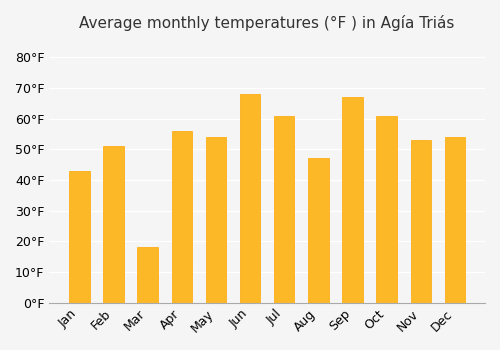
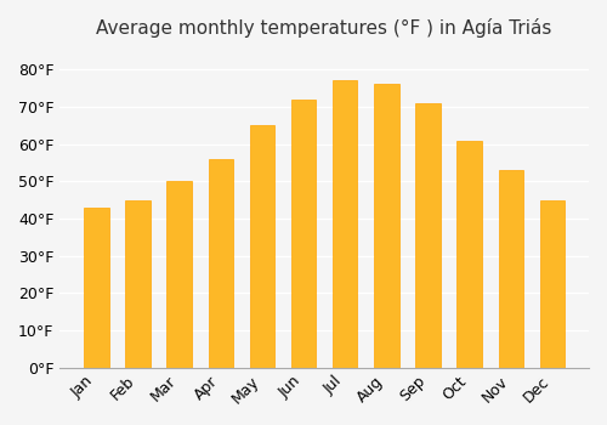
Feb: 51°F -> 45°F
Mar: 18°F -> 50°F
May: 54°F -> 65°F
Jun: 68°F -> 72°F
Jul: 61°F -> 77°F
Aug: 47°F -> 76°F
Sep: 67°F -> 71°F
Dec: 54°F -> 45°F
